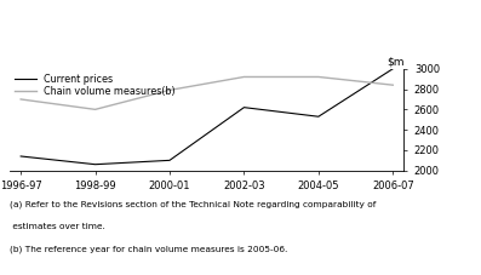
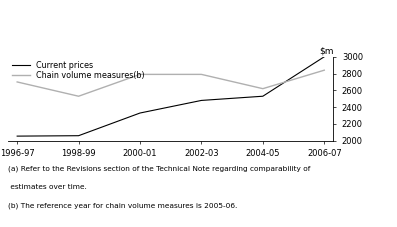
Current prices/1996-97: 2140 -> 2060
Chain volume measures(b)/1998-99: 2600 -> 2530
Current prices/2000-01: 2100 -> 2330
Current prices/2002-03: 2620 -> 2480
Chain volume measures(b)/2002-03: 2920 -> 2790
Chain volume measures(b)/2004-05: 2920 -> 2620
